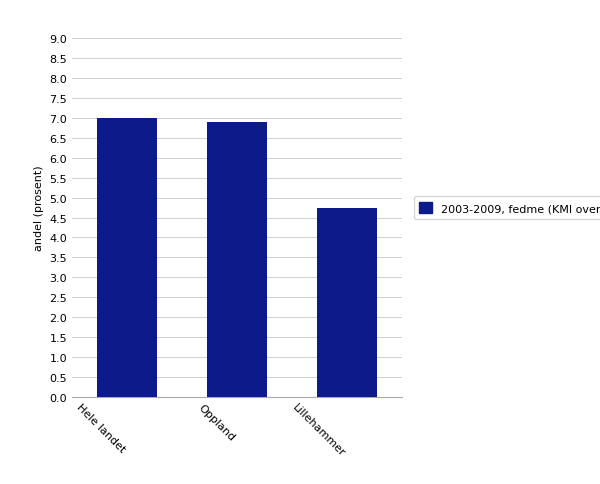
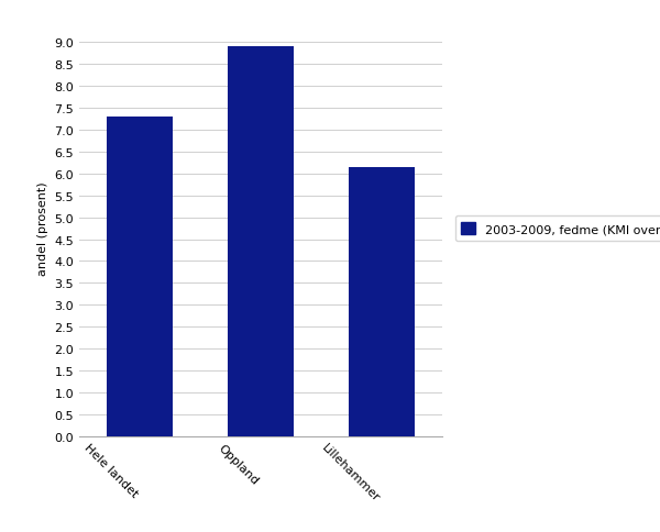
Hele landet: 7.00 -> 7.30
Oppland: 6.90 -> 8.90
Lillehammer: 4.75 -> 6.15
